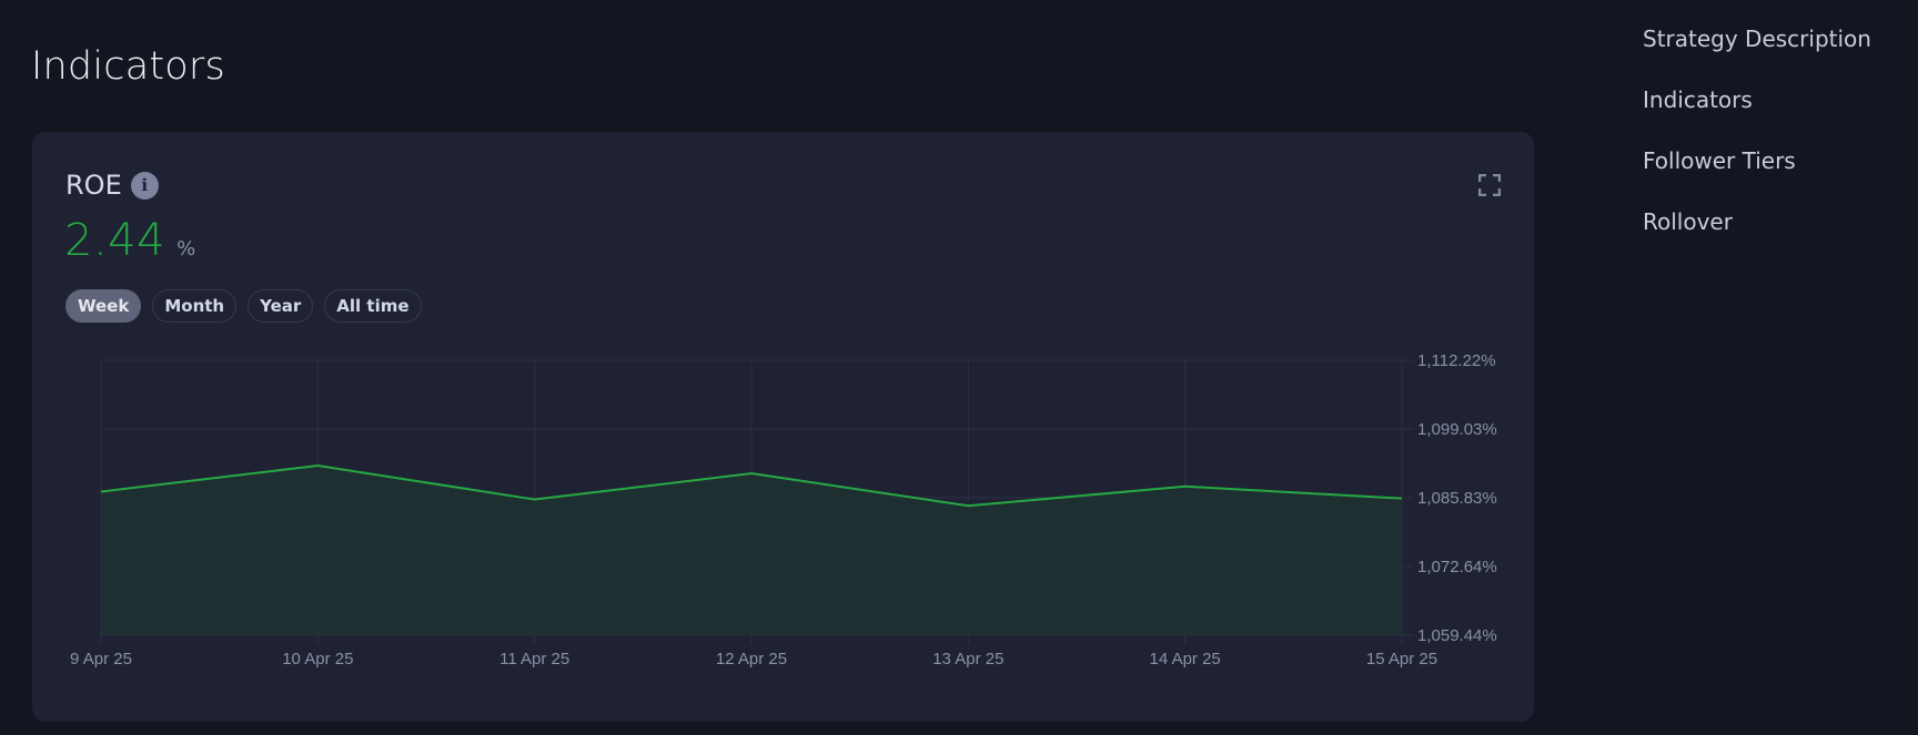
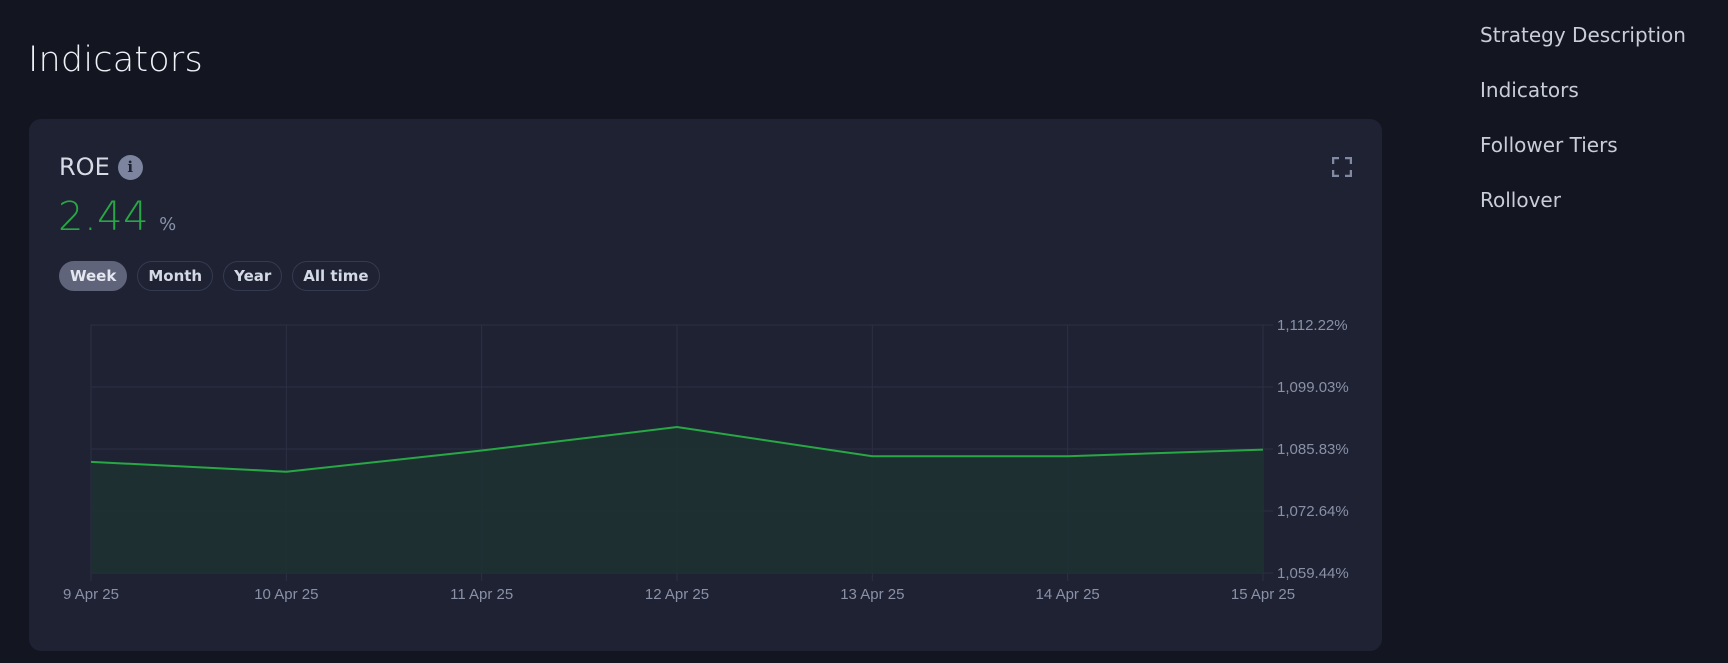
9 Apr 25: 1087% -> 1083%
10 Apr 25: 1092% -> 1081%
14 Apr 25: 1088% -> 1084%
